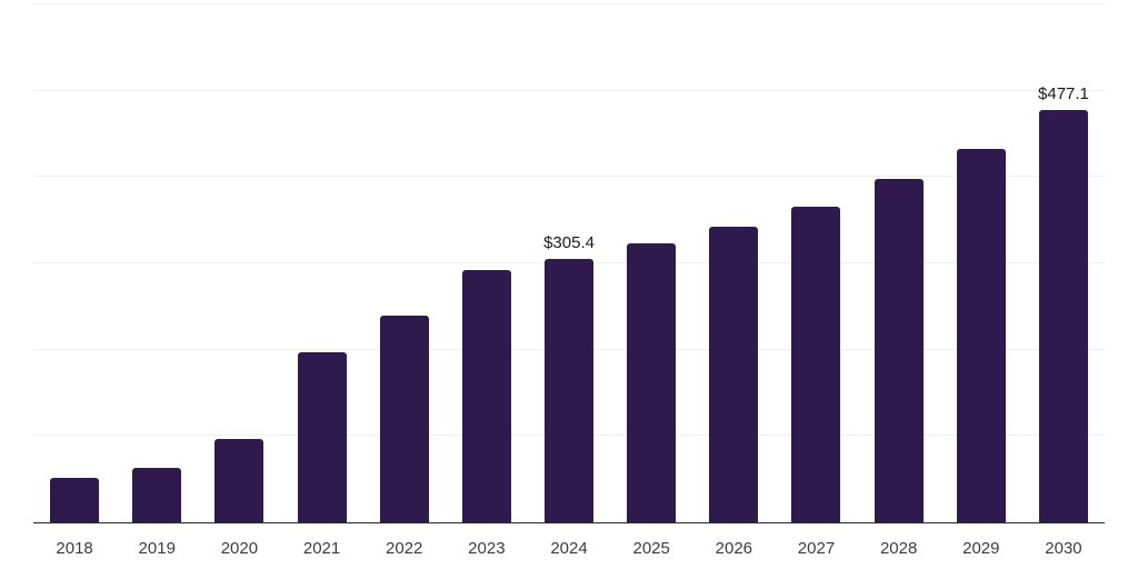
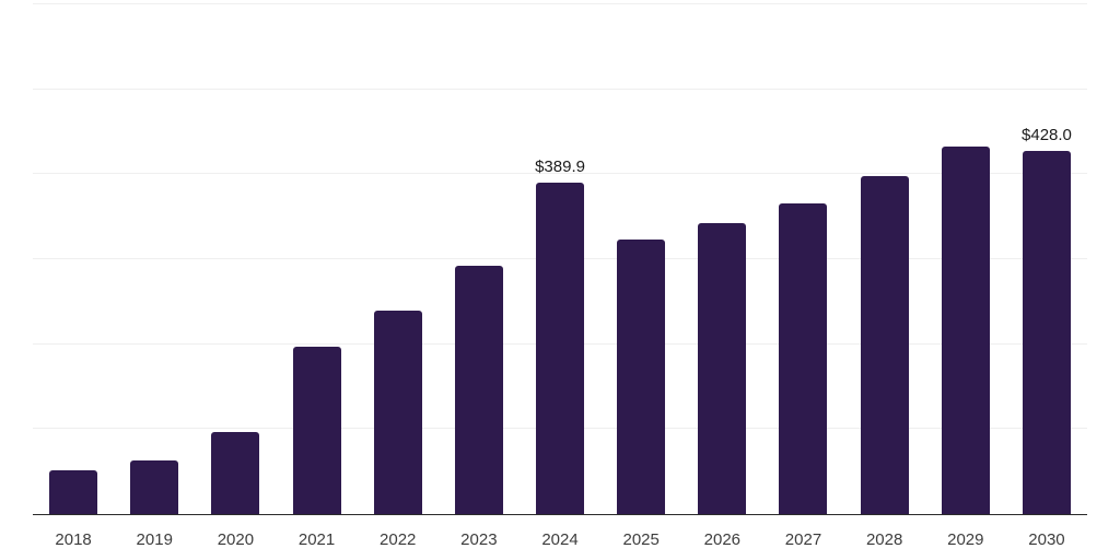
2024: $305.4 -> $389.9
2030: $477.1 -> $428.0
